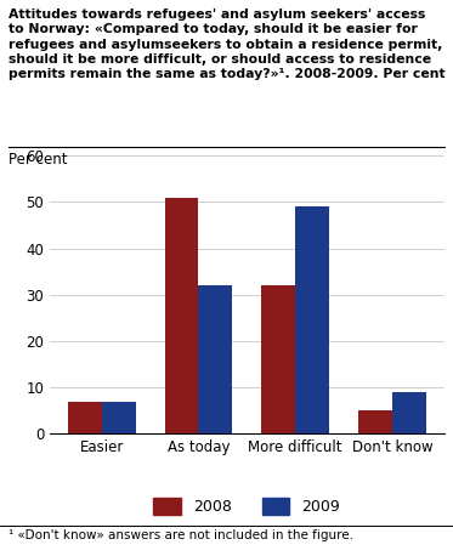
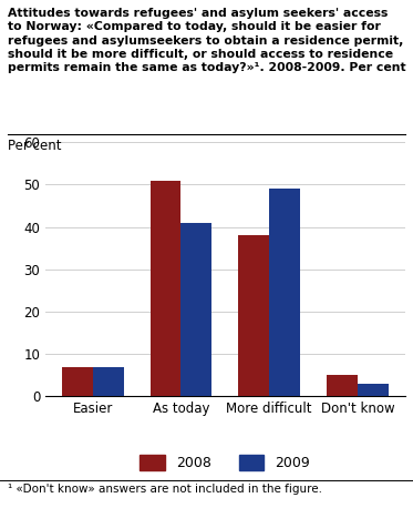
2009/As today: 32 -> 41
2008/More difficult: 32 -> 38
2009/Don't know: 9 -> 3
